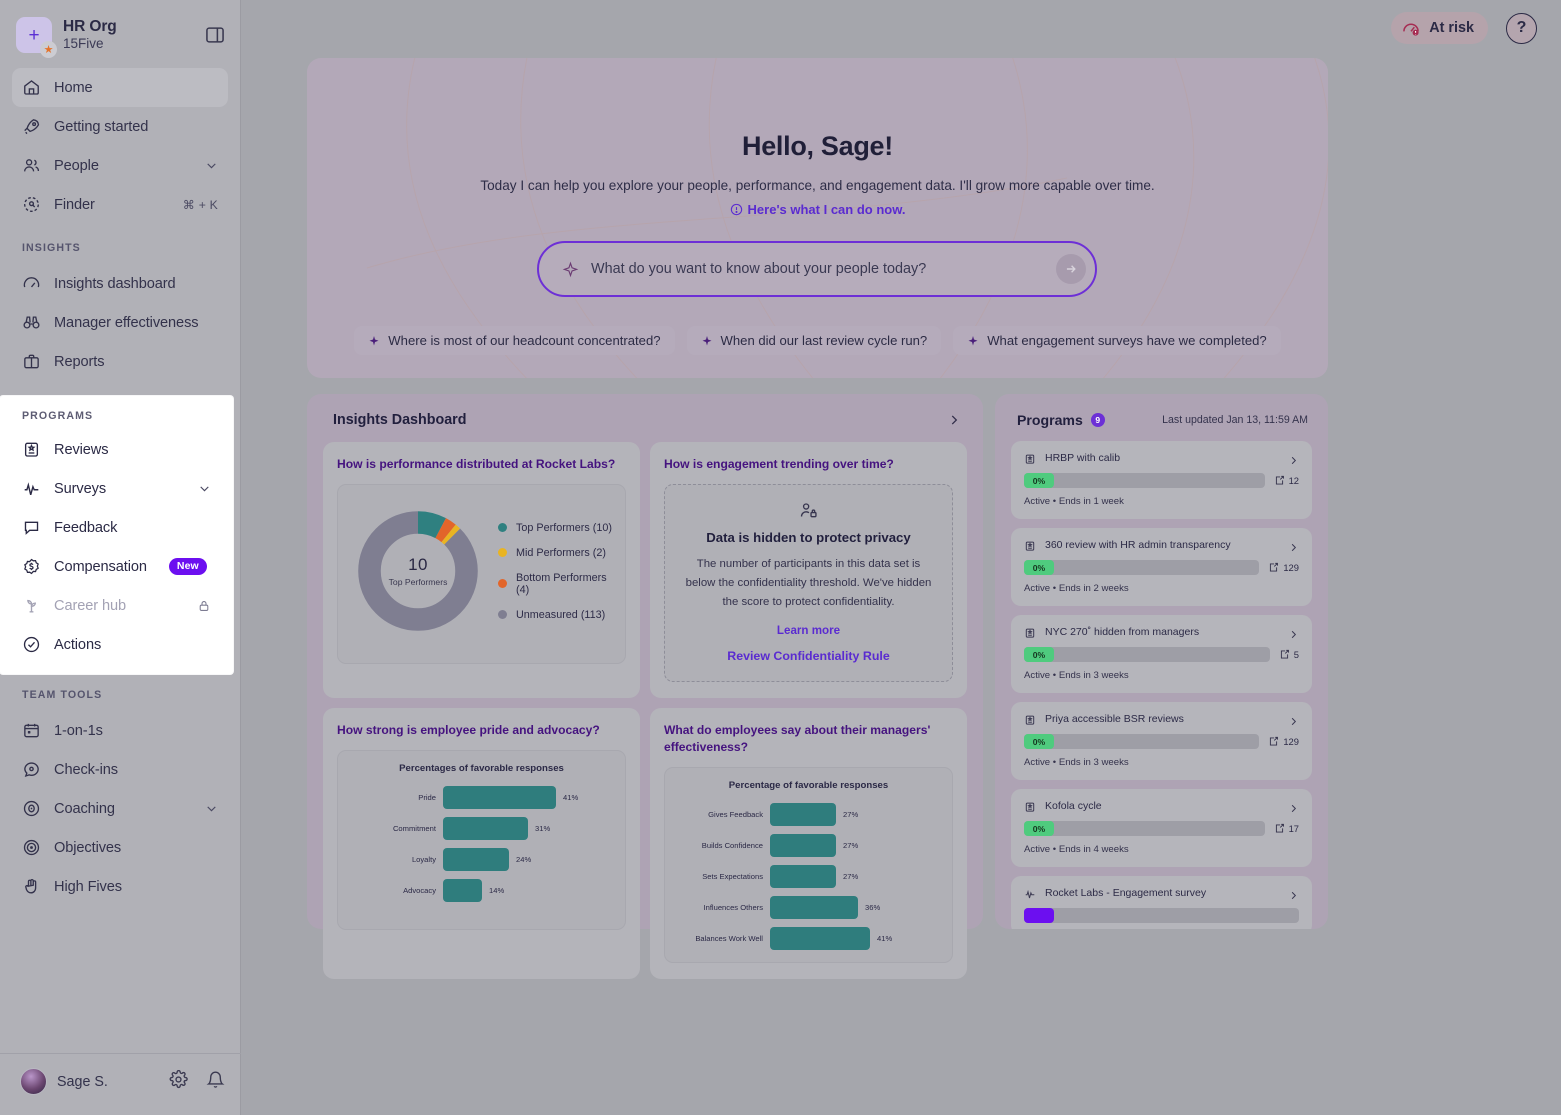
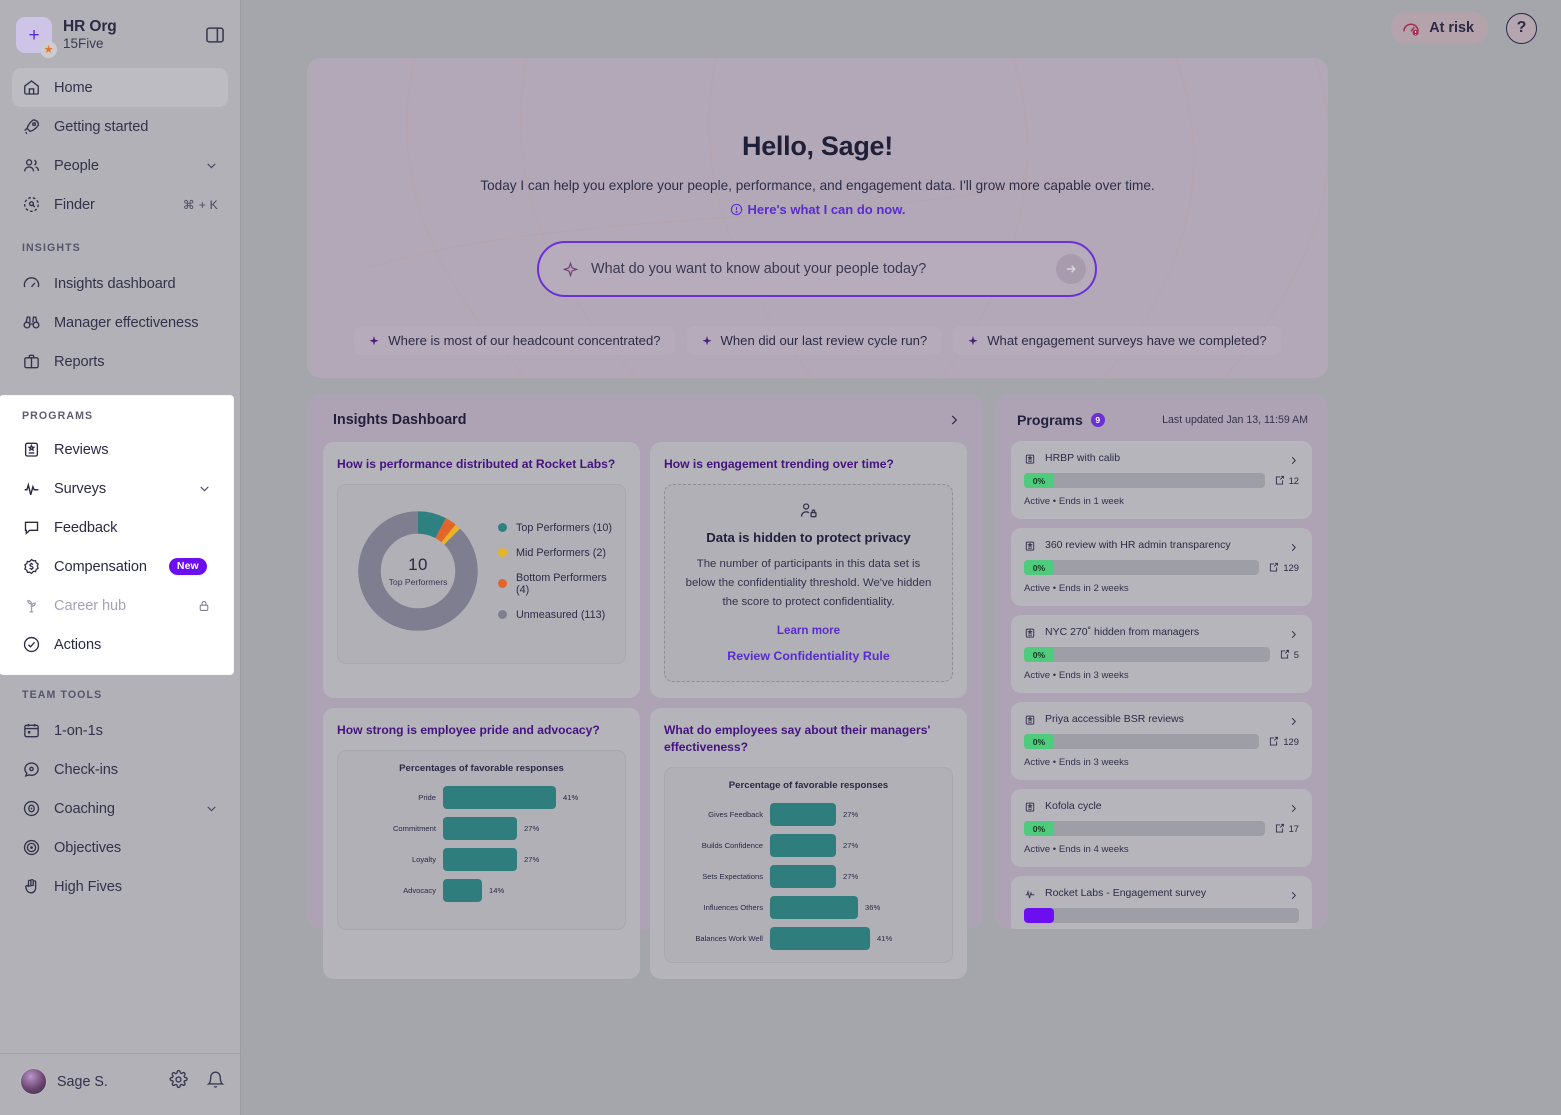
Percentages of favorable responses/Commitment: 31% -> 27%
Percentages of favorable responses/Loyalty: 24% -> 27%
